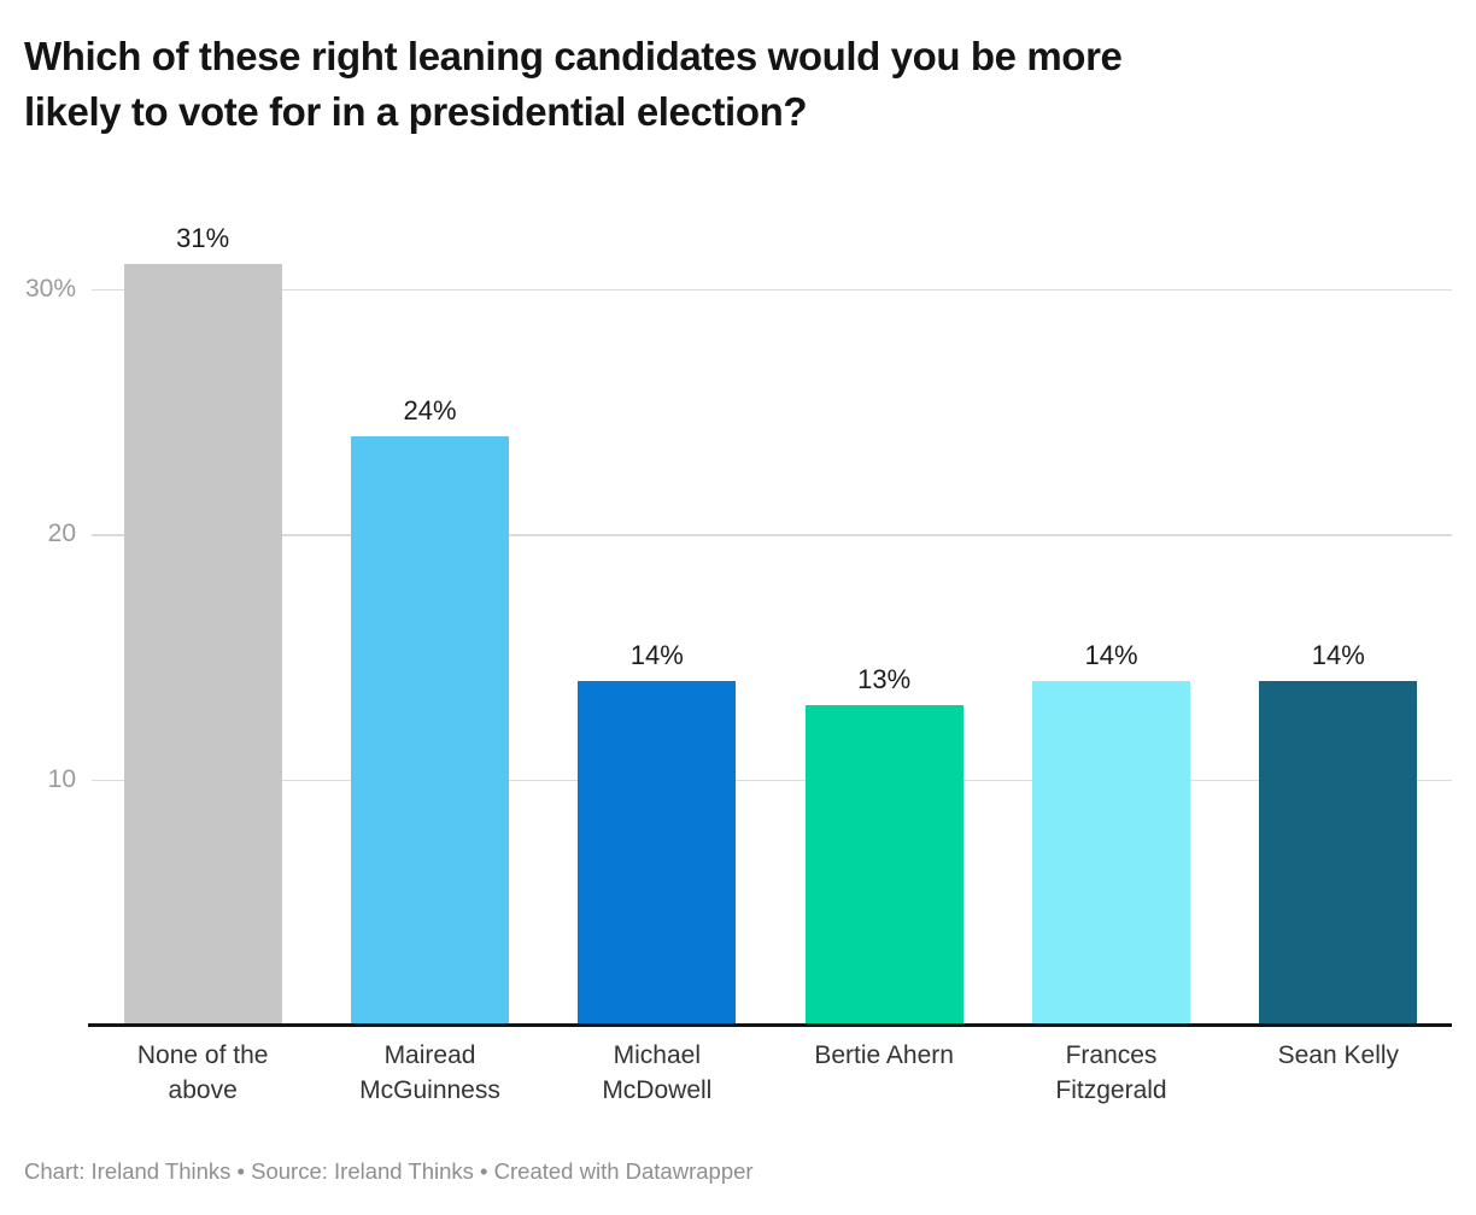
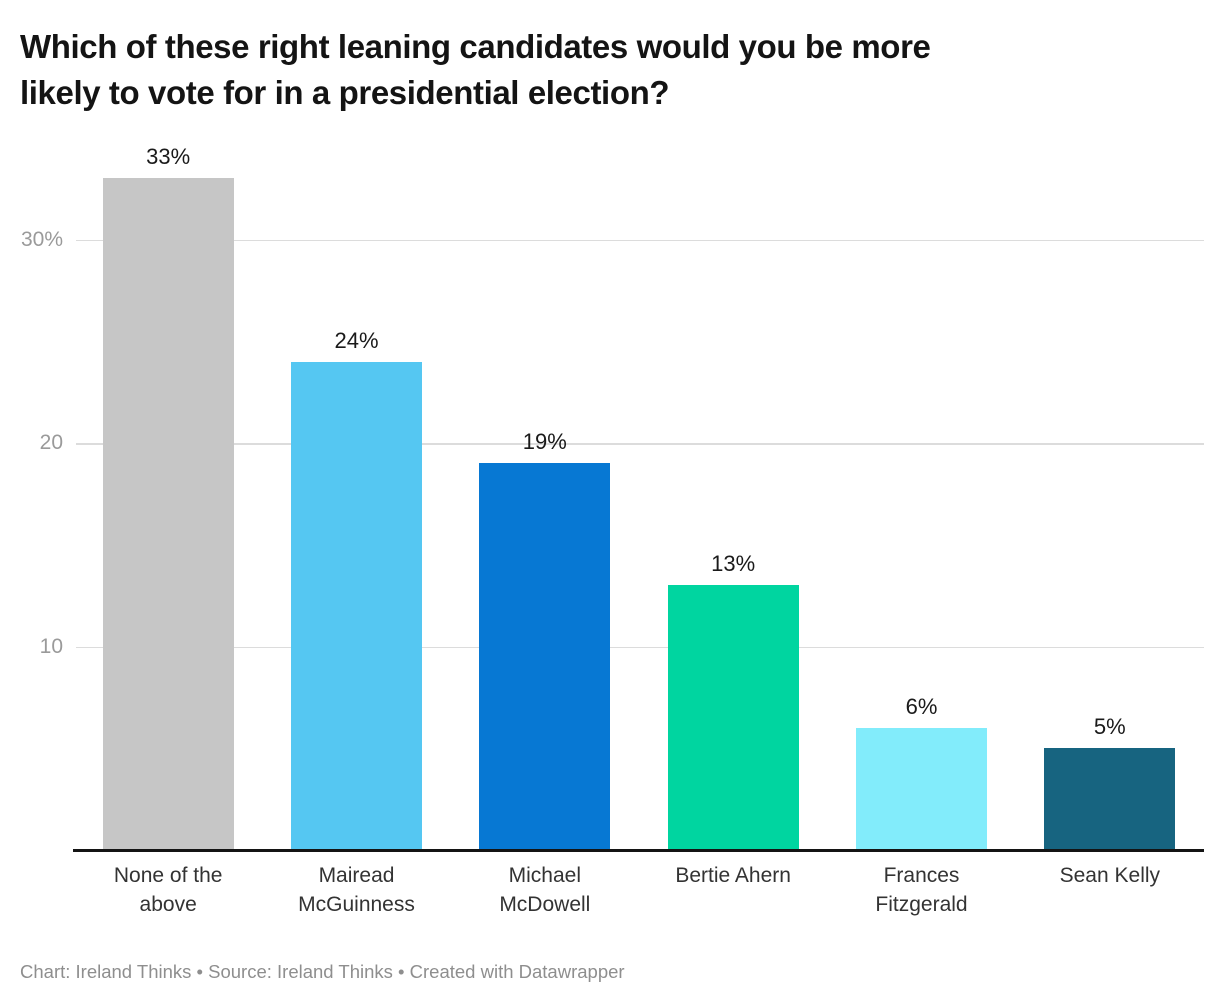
None of the above: 31% -> 33%
Michael McDowell: 14% -> 19%
Frances Fitzgerald: 14% -> 6%
Sean Kelly: 14% -> 5%
